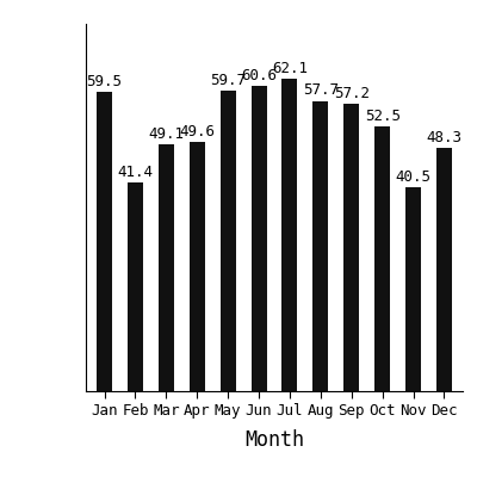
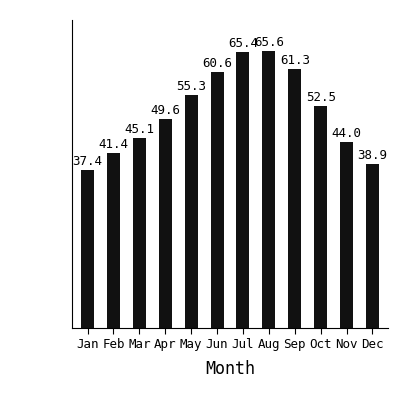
Jan: 59.5 -> 37.4
Mar: 49.1 -> 45.1
May: 59.7 -> 55.3
Jul: 62.1 -> 65.4
Aug: 57.7 -> 65.6
Sep: 57.2 -> 61.3
Nov: 40.5 -> 44.0
Dec: 48.3 -> 38.9
